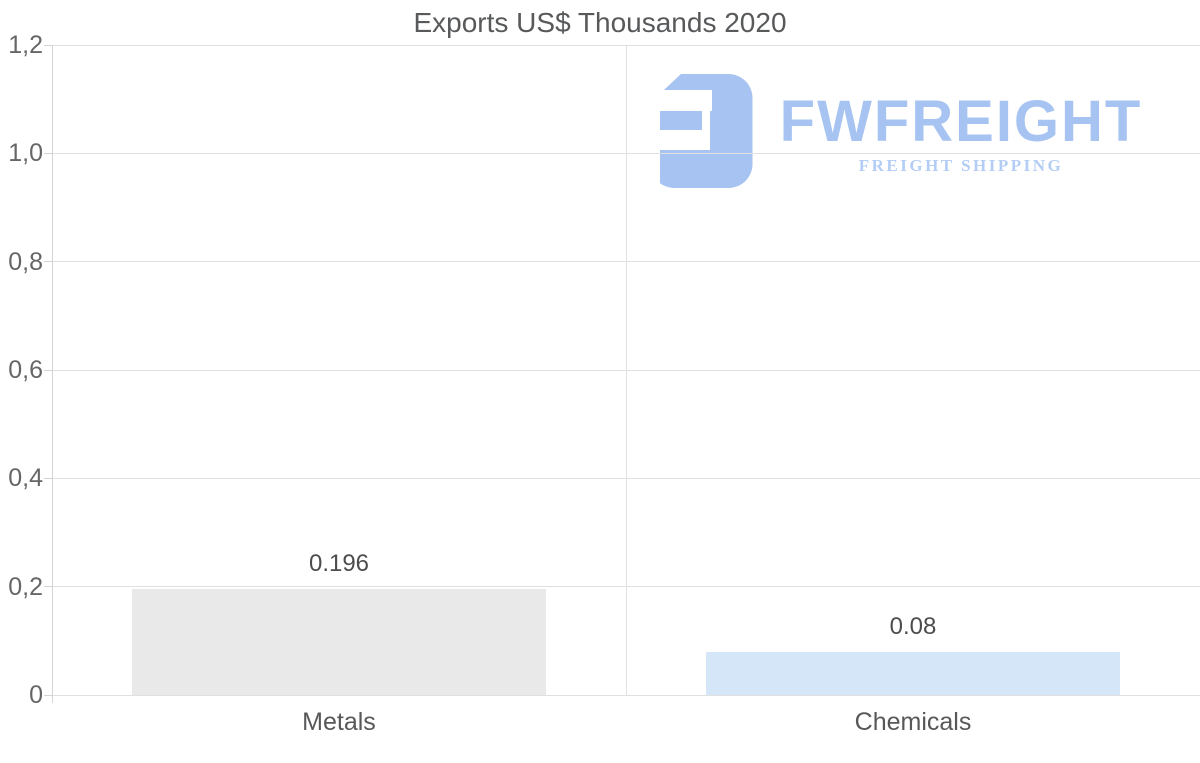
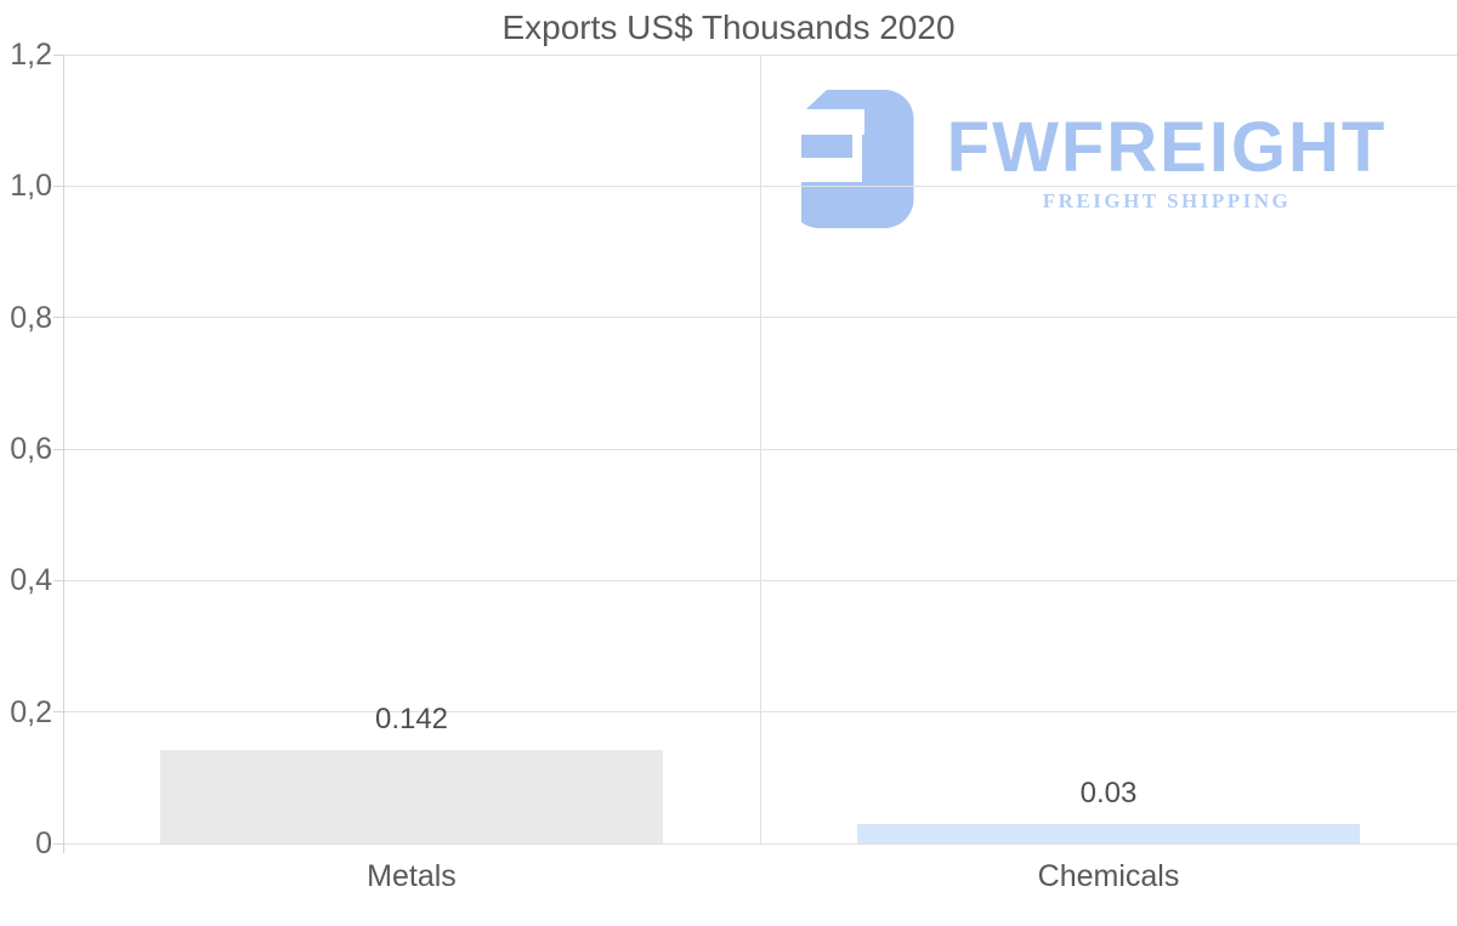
Metals: 0.196 -> 0.142
Chemicals: 0.08 -> 0.03
